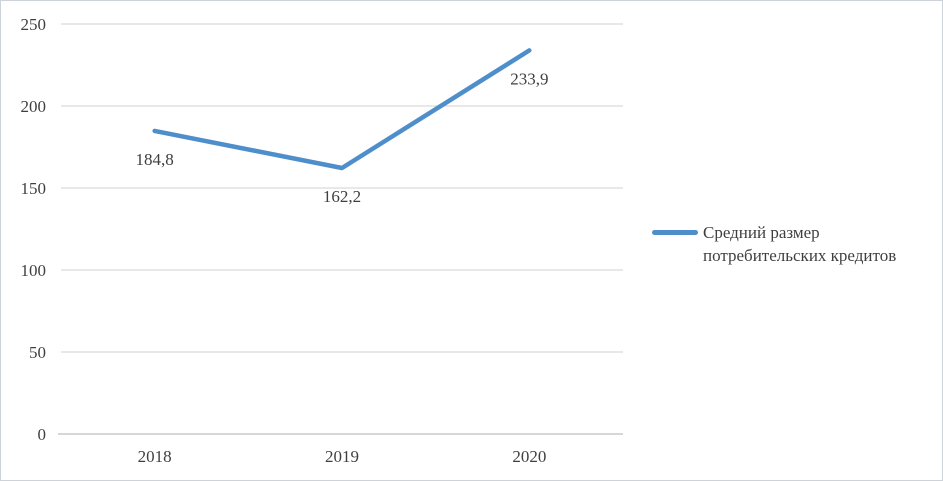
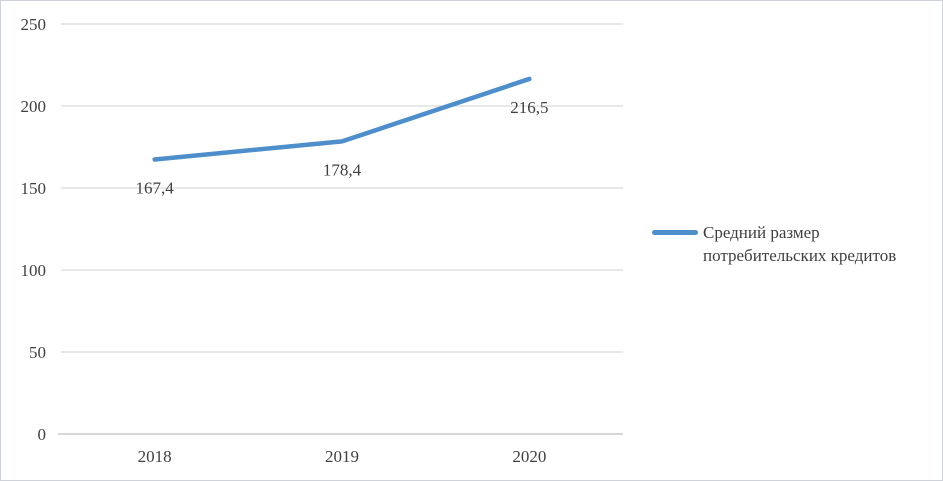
2018: 184,8 -> 167,4
2019: 162,2 -> 178,4
2020: 233,9 -> 216,5
